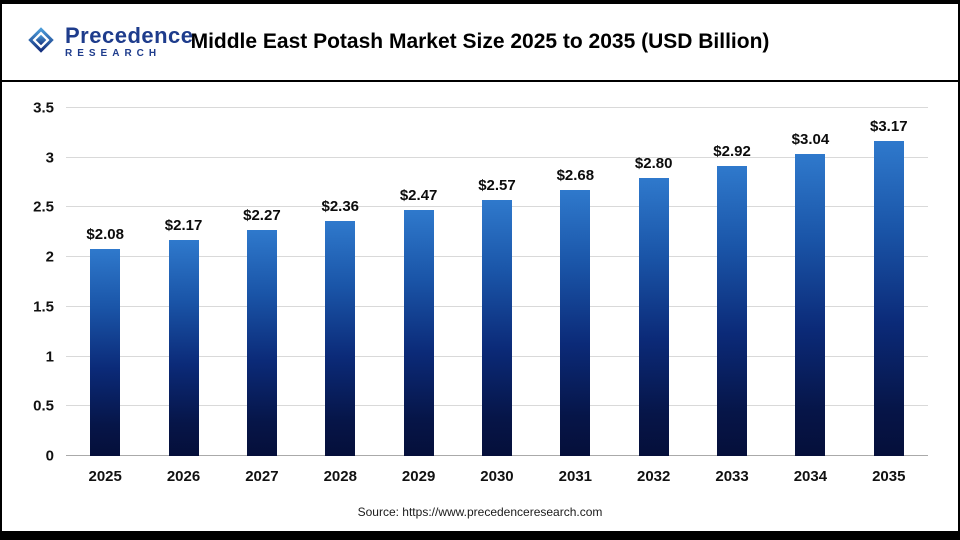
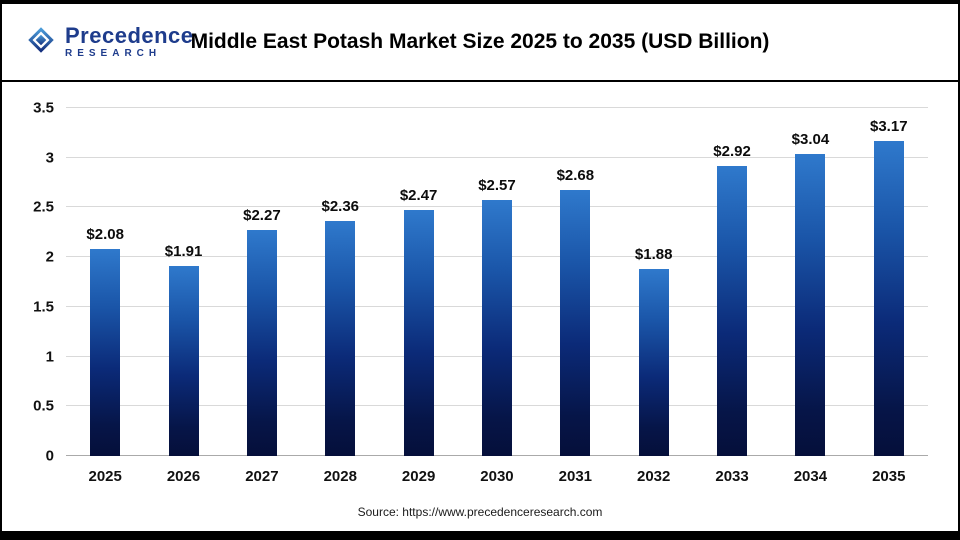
2026: $2.17 -> $1.91
2032: $2.80 -> $1.88
